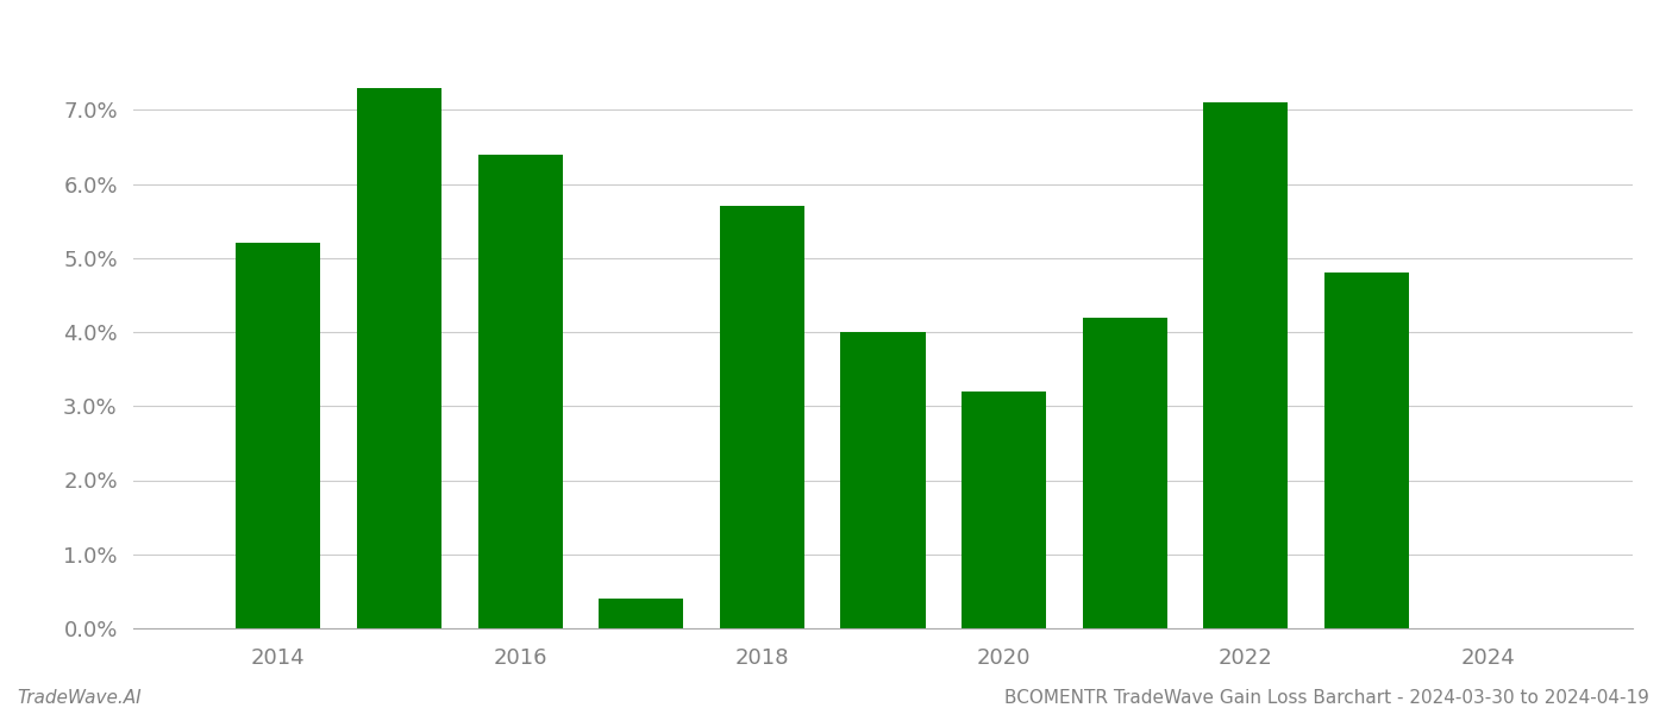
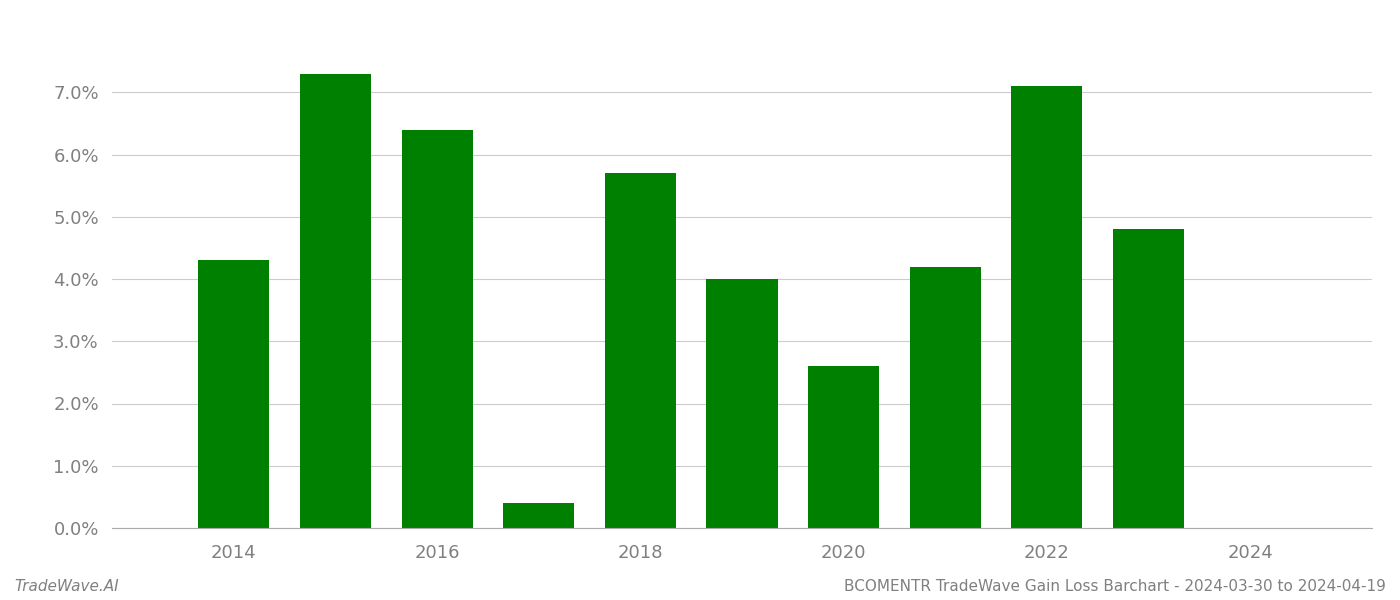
2014: 5.2% -> 4.3%
2020: 3.2% -> 2.6%
